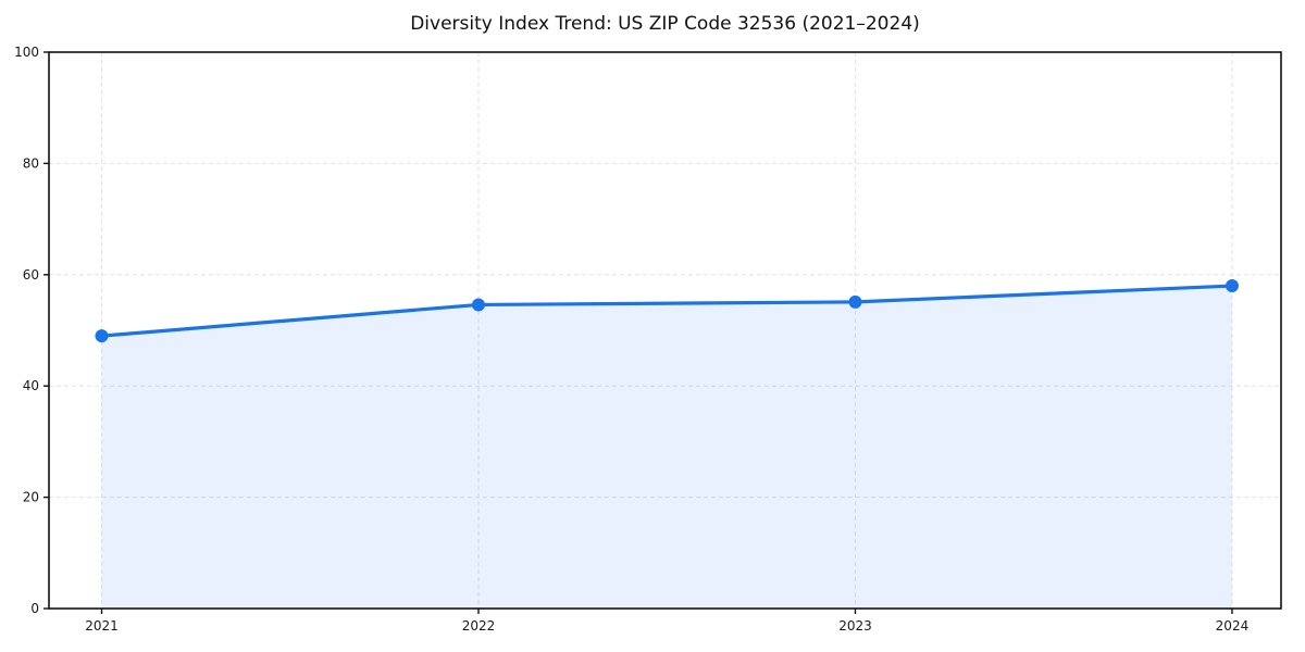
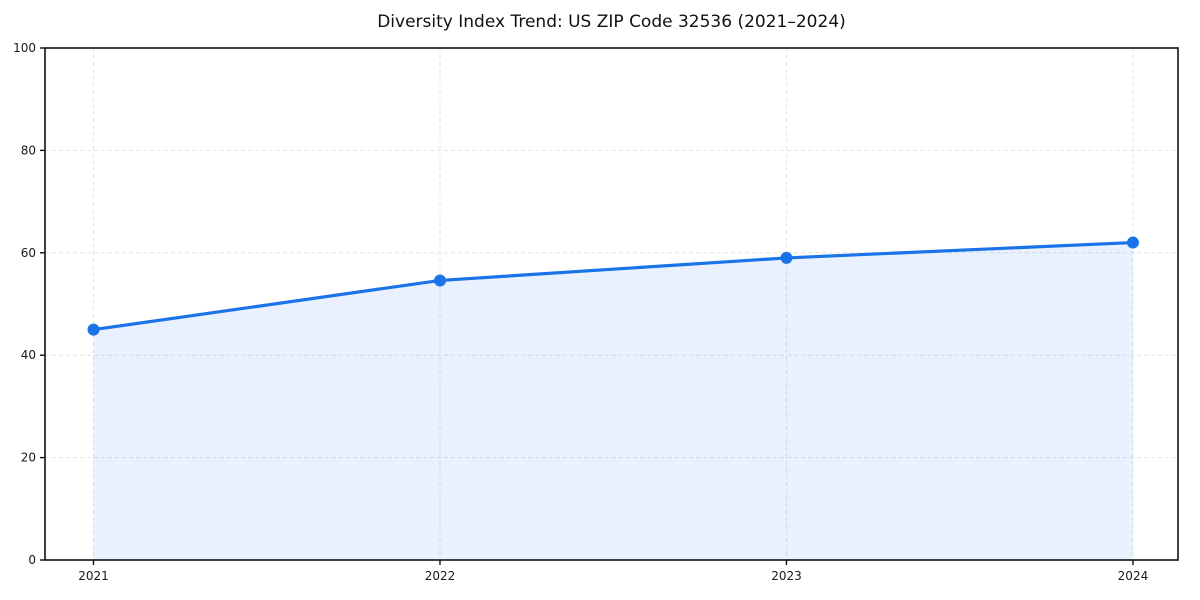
2021: 49 -> 45
2023: 55 -> 59
2024: 58 -> 62
